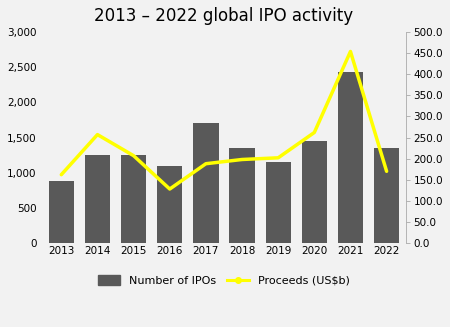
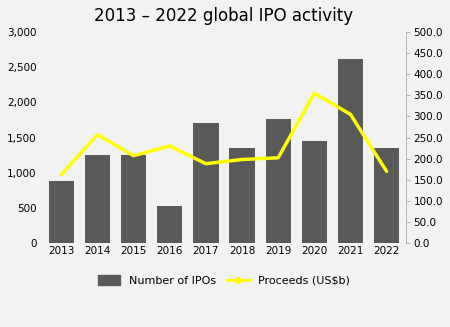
Number of IPOs/2016: 1,100 -> 520
Proceeds (US$b)/2016: 128 -> 230
Number of IPOs/2019: 1,150 -> 1,760
Proceeds (US$b)/2020: 262 -> 355
Number of IPOs/2021: 2,430 -> 2,620
Proceeds (US$b)/2021: 454 -> 305
